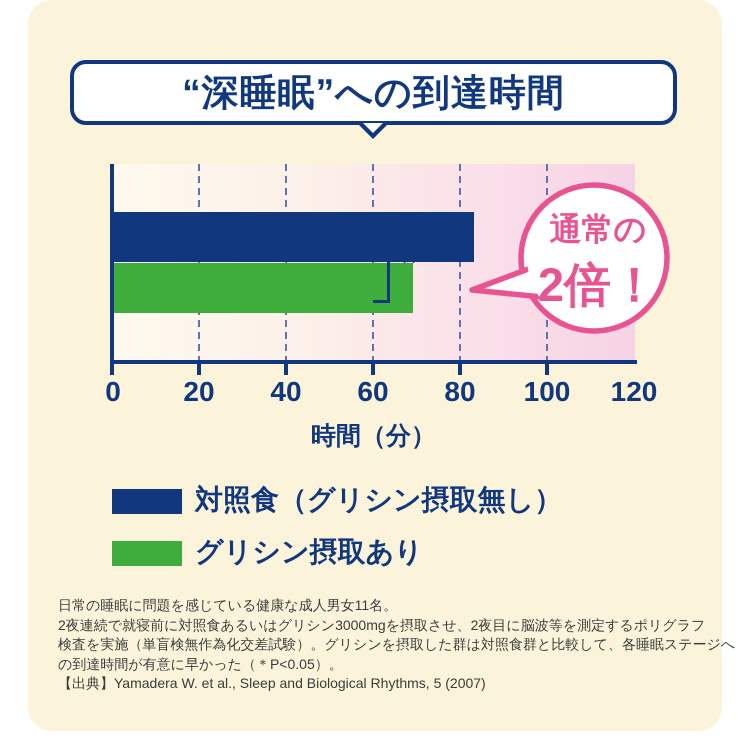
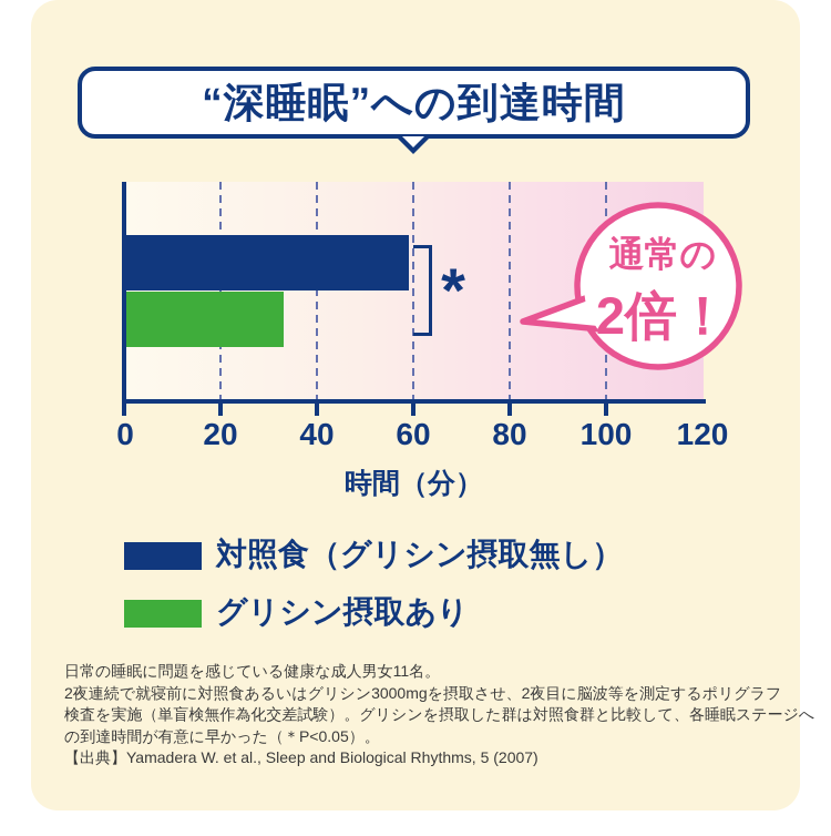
対照食（グリシン摂取無し）: 83 -> 59
グリシン摂取あり: 69 -> 33
